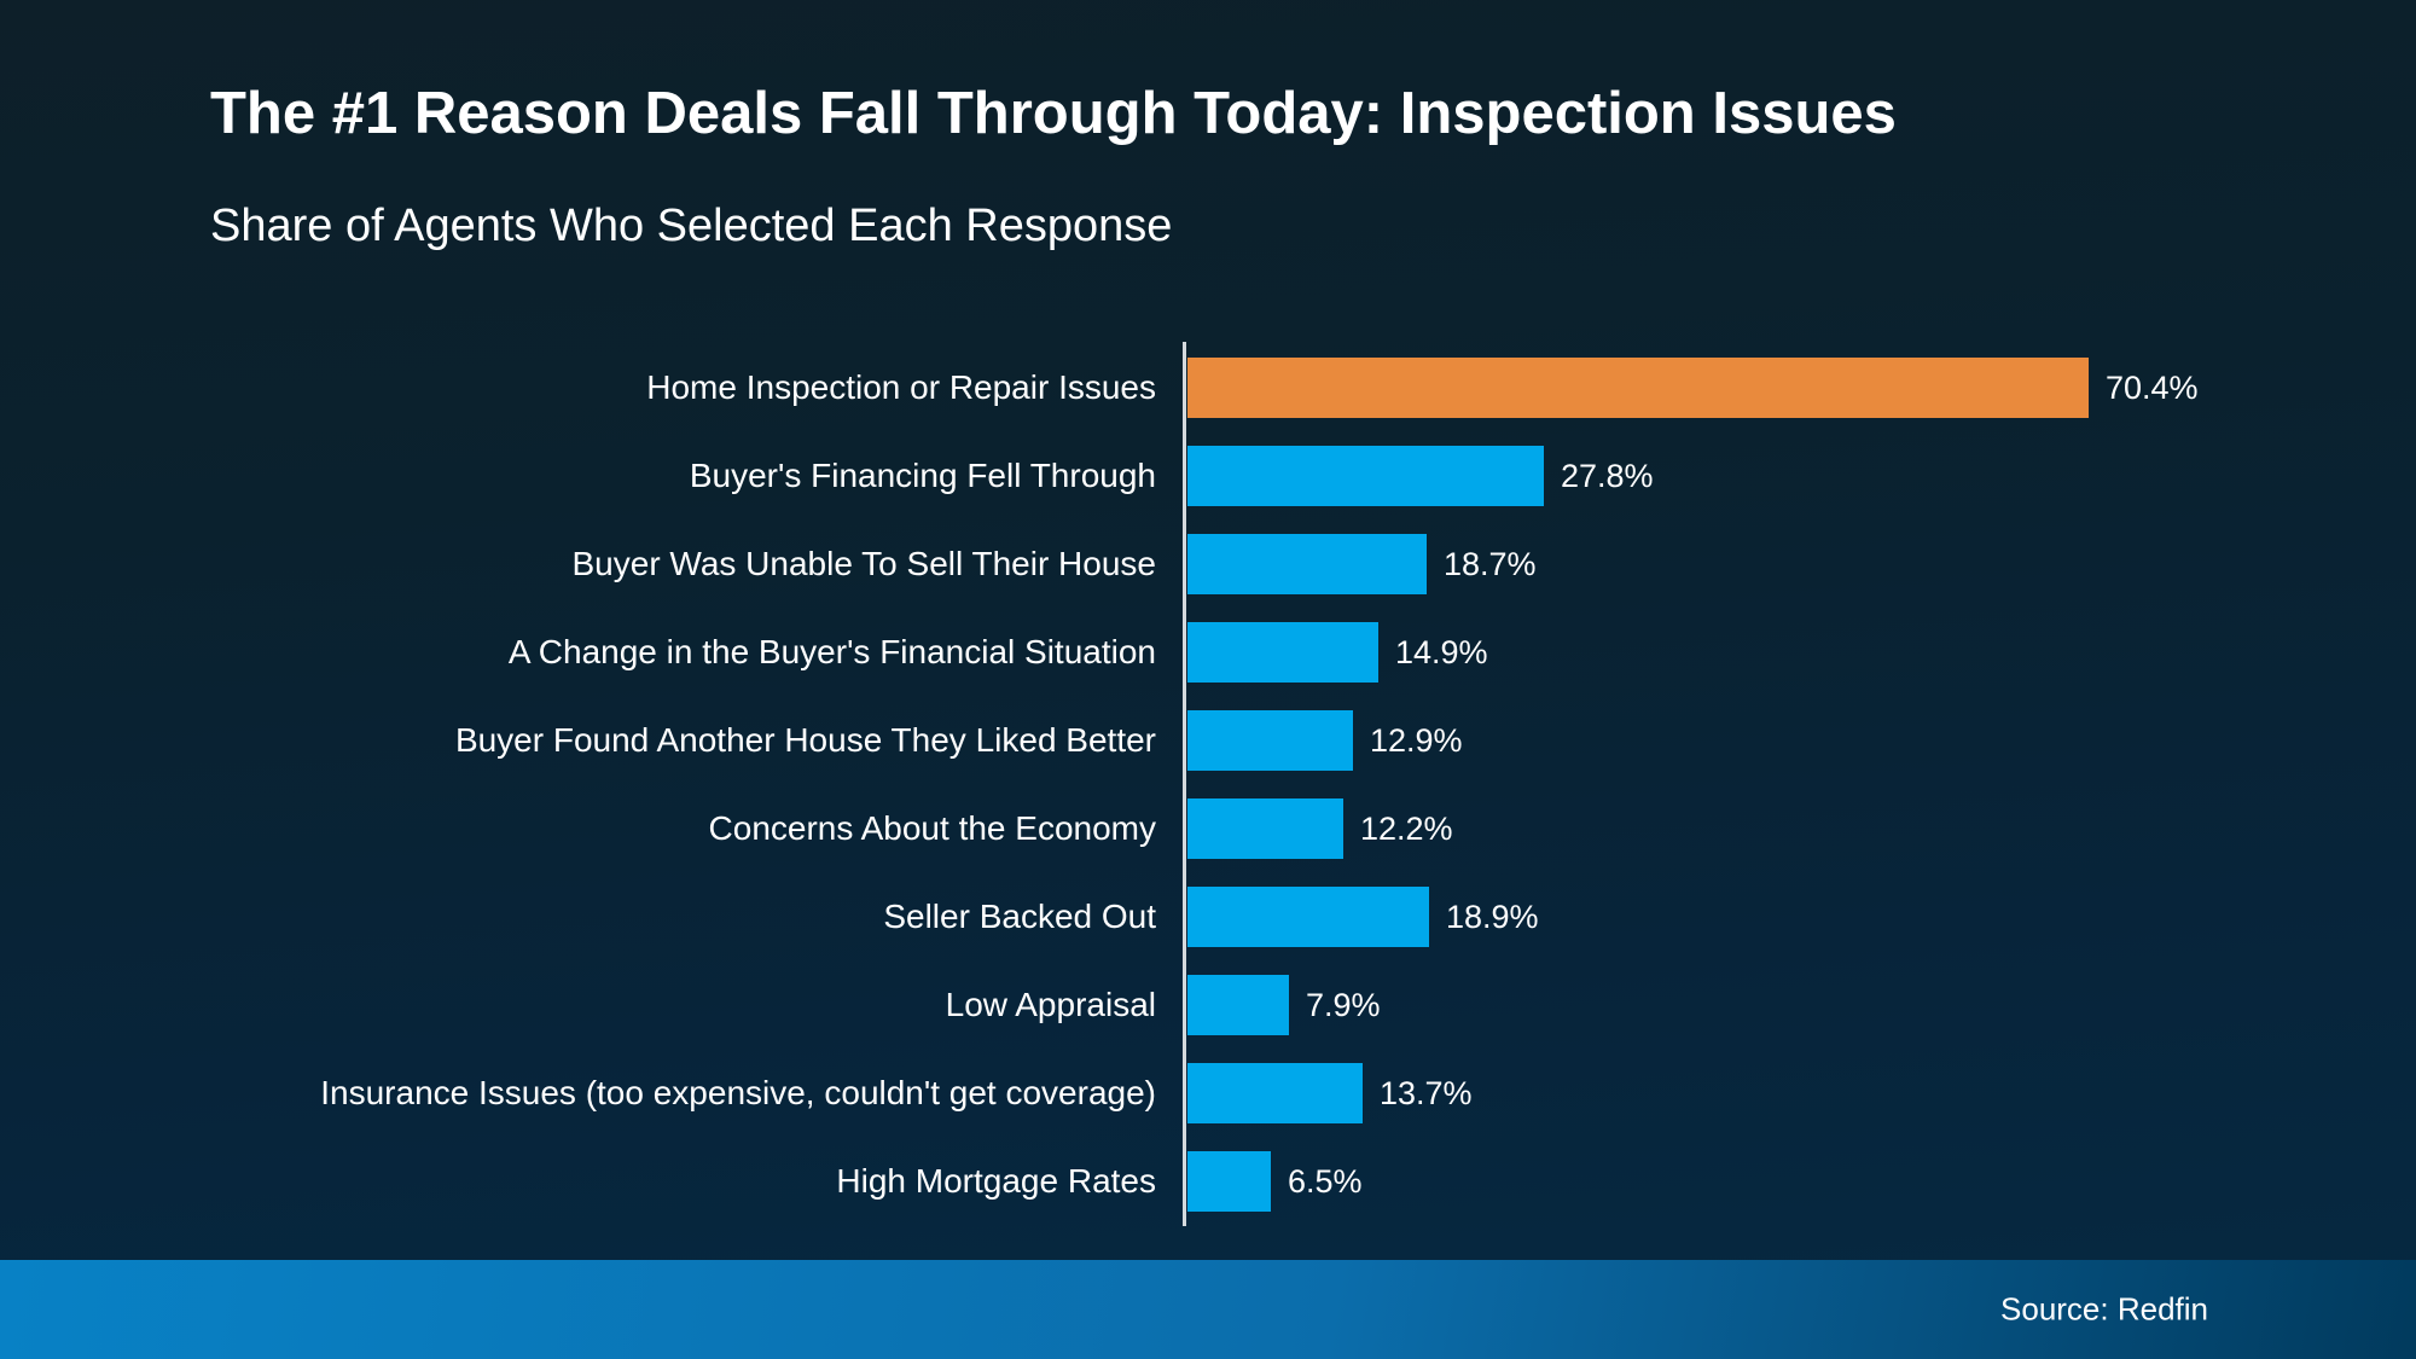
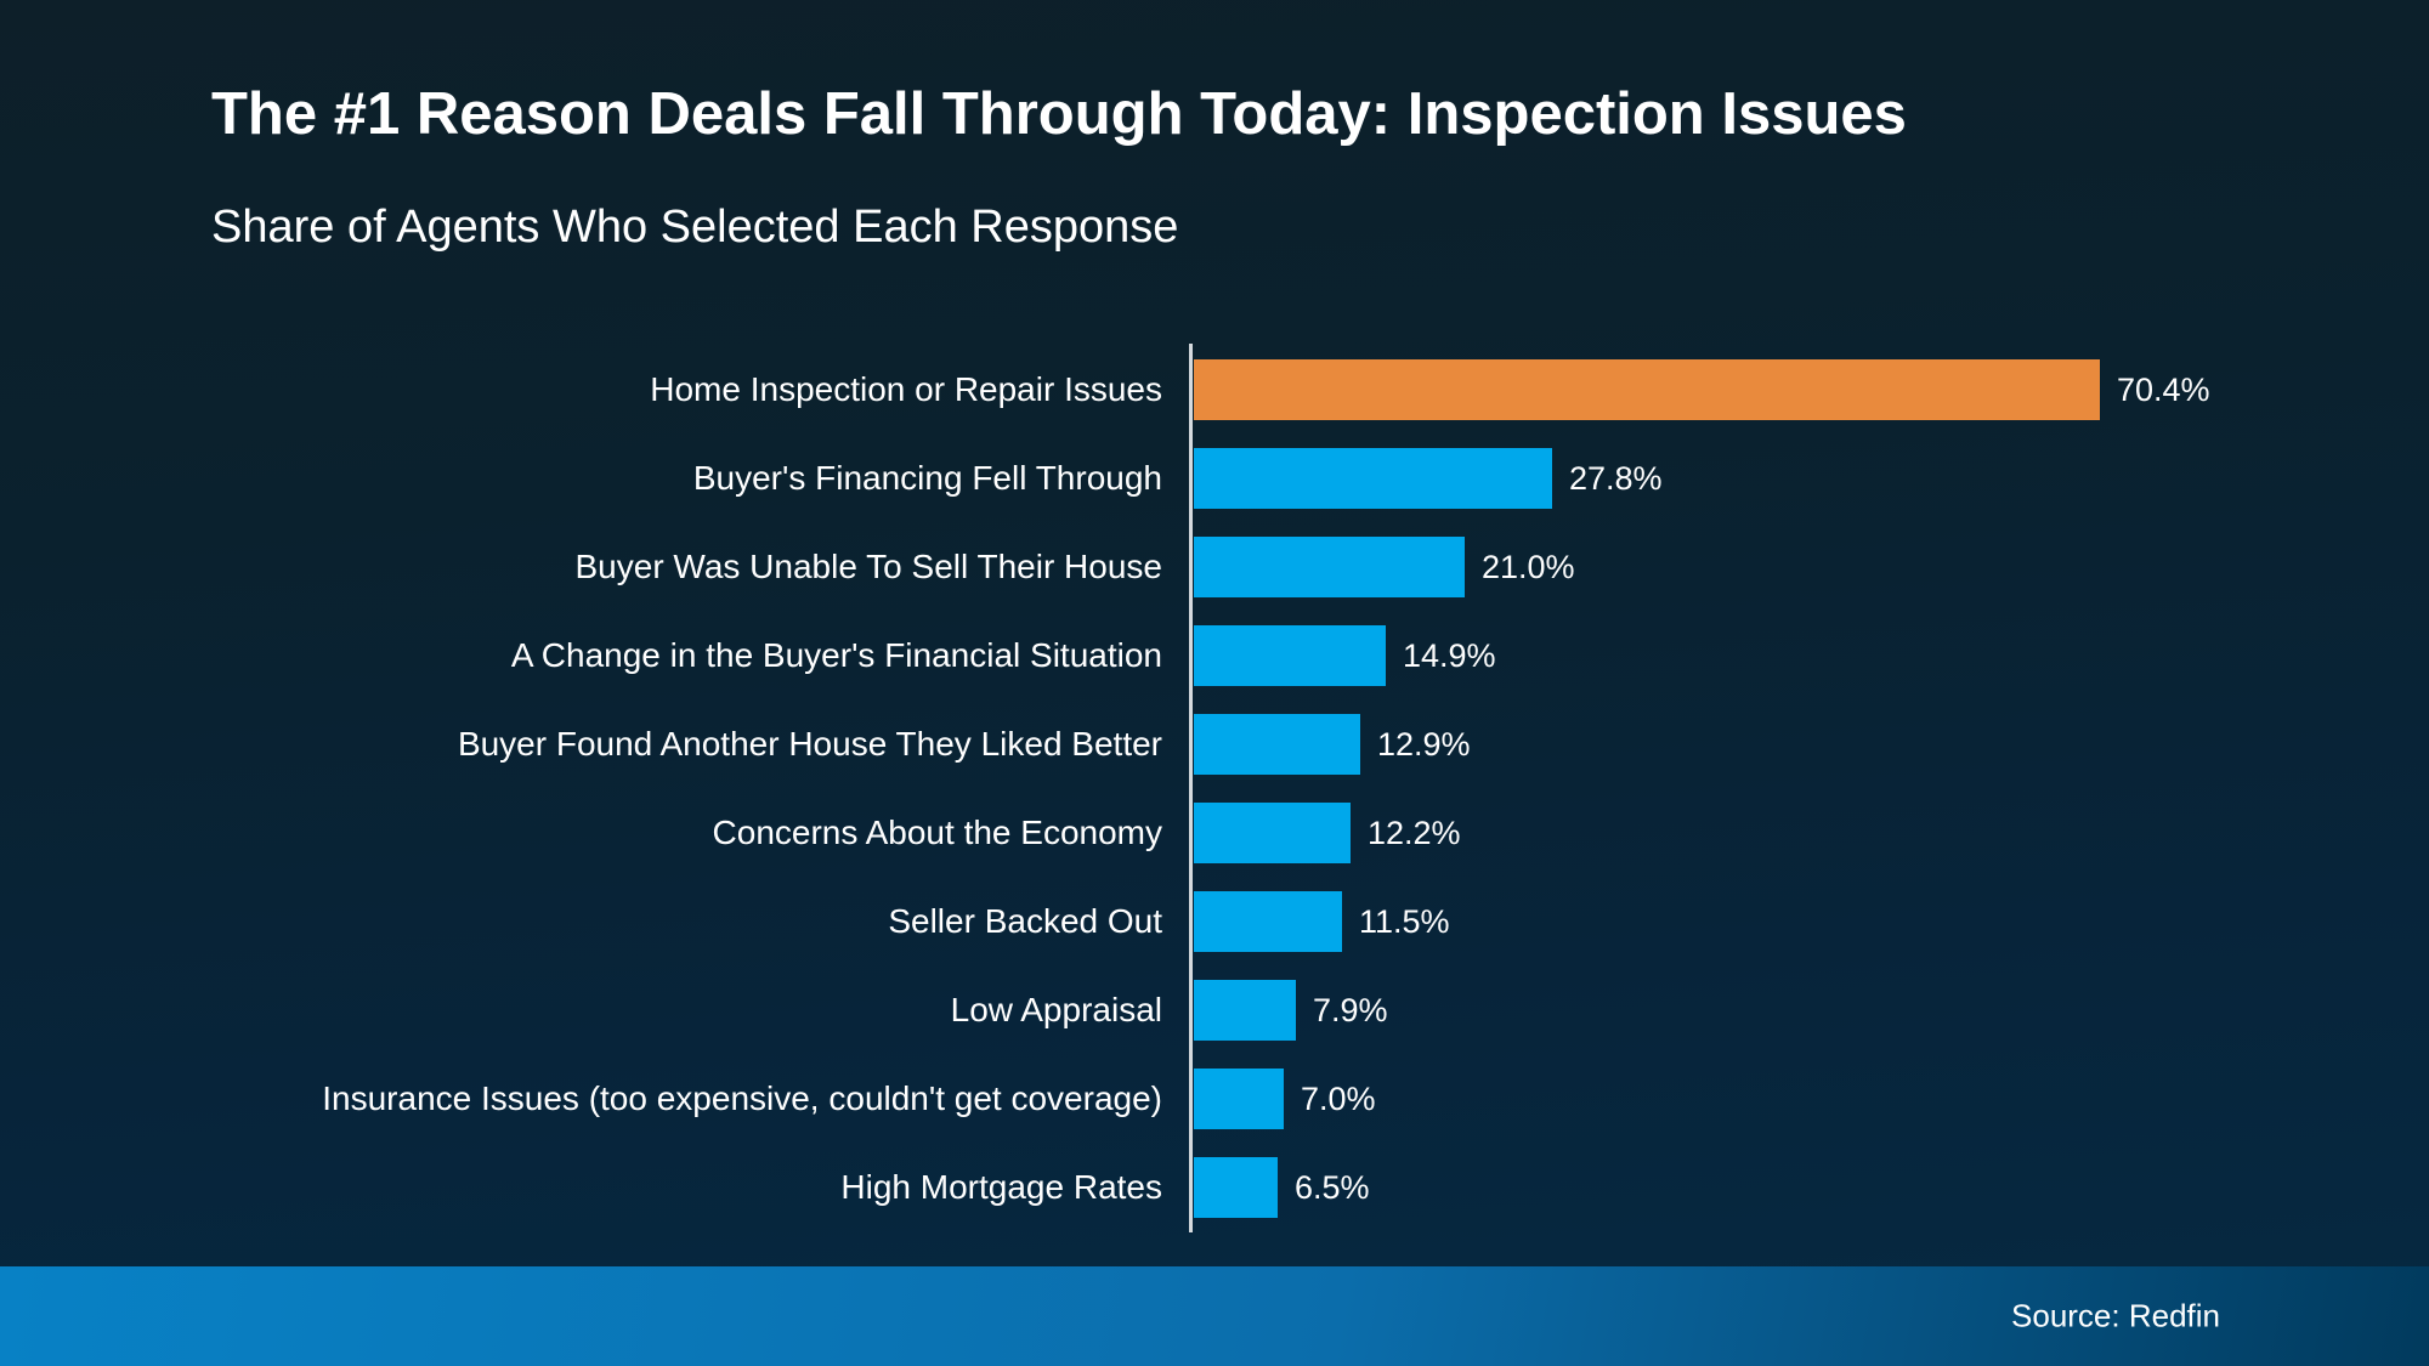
Buyer Was Unable To Sell Their House: 18.7% -> 21.0%
Seller Backed Out: 18.9% -> 11.5%
Insurance Issues (too expensive, couldn't get coverage): 13.7% -> 7.0%
